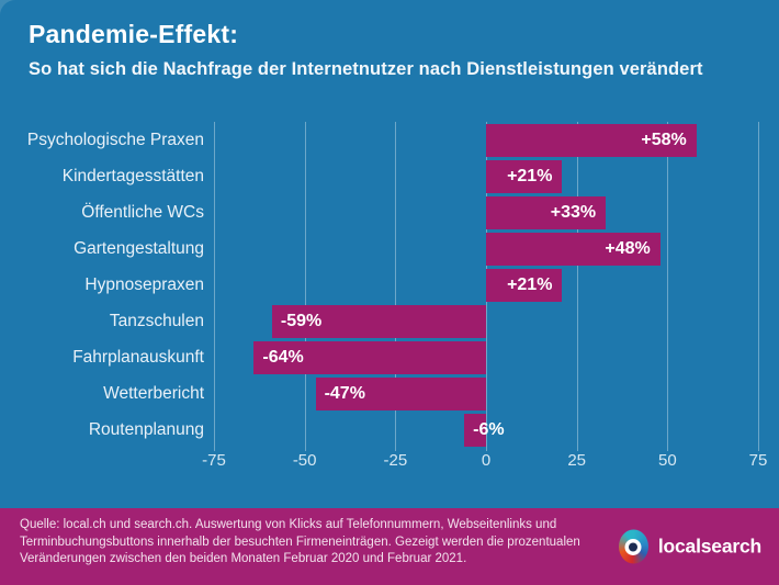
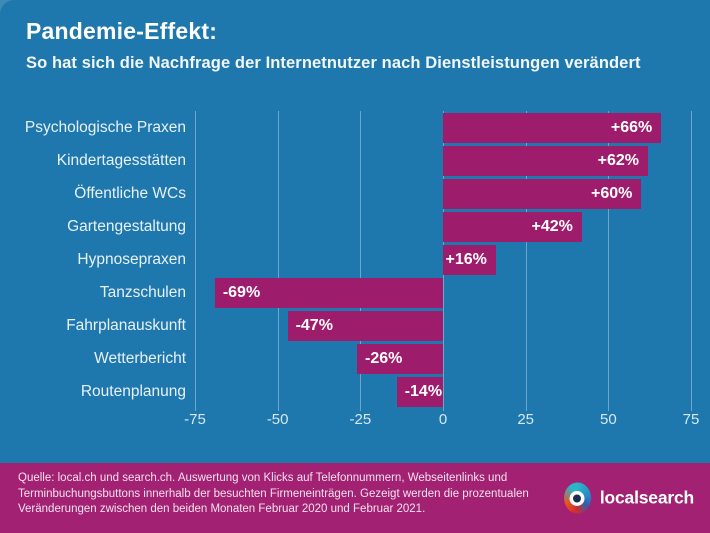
Psychologische Praxen: +58% -> +66%
Kindertagesstätten: +21% -> +62%
Öffentliche WCs: +33% -> +60%
Gartengestaltung: +48% -> +42%
Hypnosepraxen: +21% -> +16%
Tanzschulen: -59% -> -69%
Fahrplanauskunft: -64% -> -47%
Wetterbericht: -47% -> -26%
Routenplanung: -6% -> -14%
